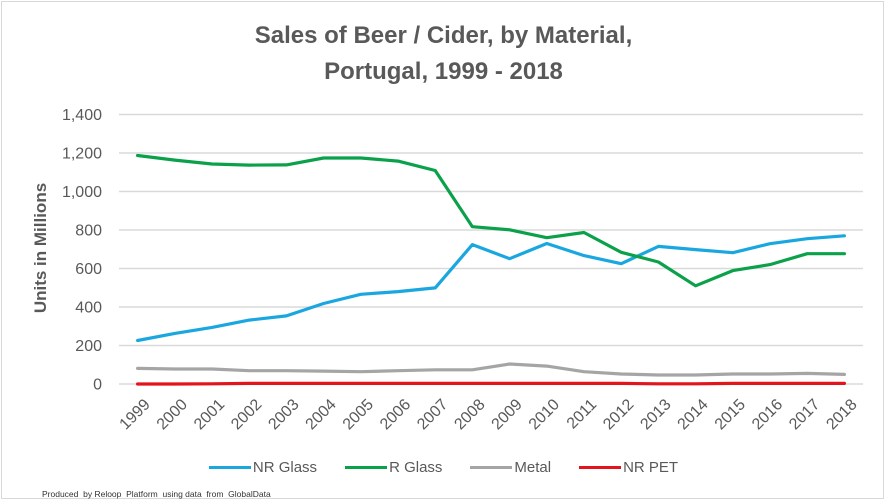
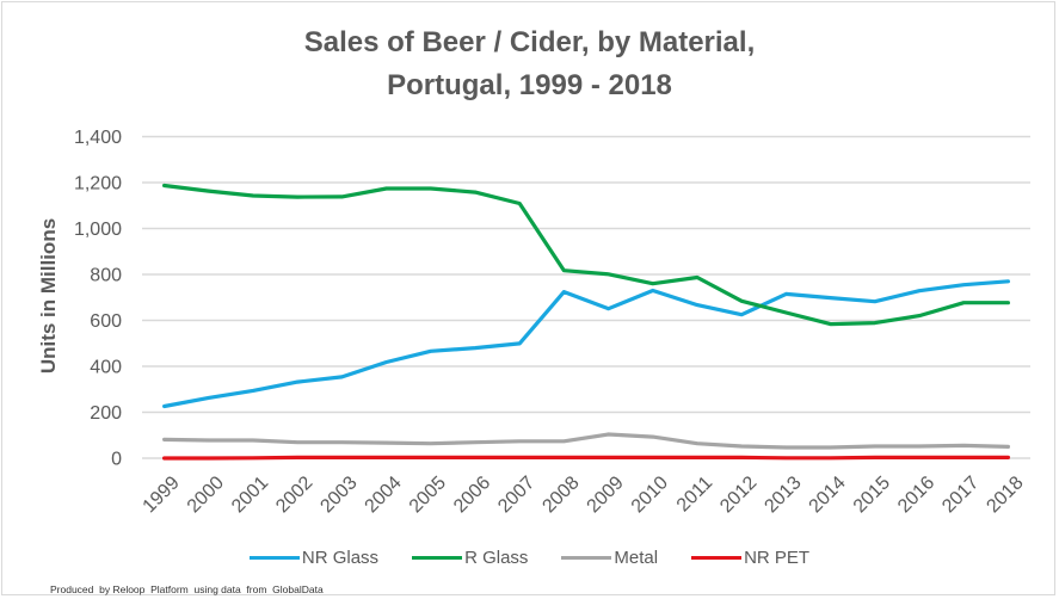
R Glass/2014: 510 -> 580
